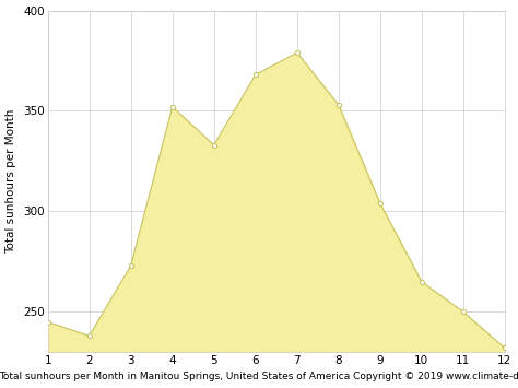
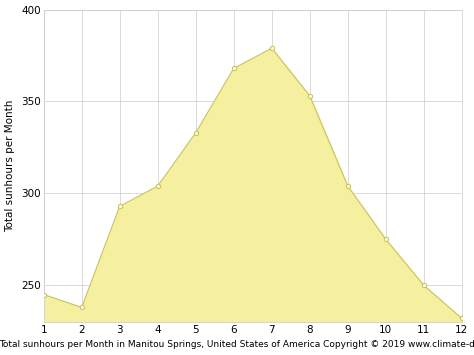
3: 273 -> 293
4: 352 -> 304
10: 265 -> 275
